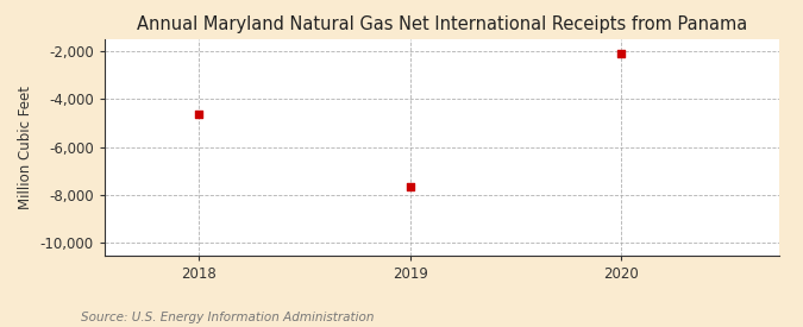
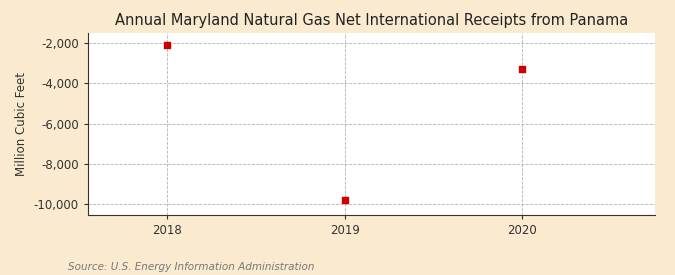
2018: -4,600 -> -2,070
2019: -7,650 -> -9,770
2020: -2,100 -> -3,280
